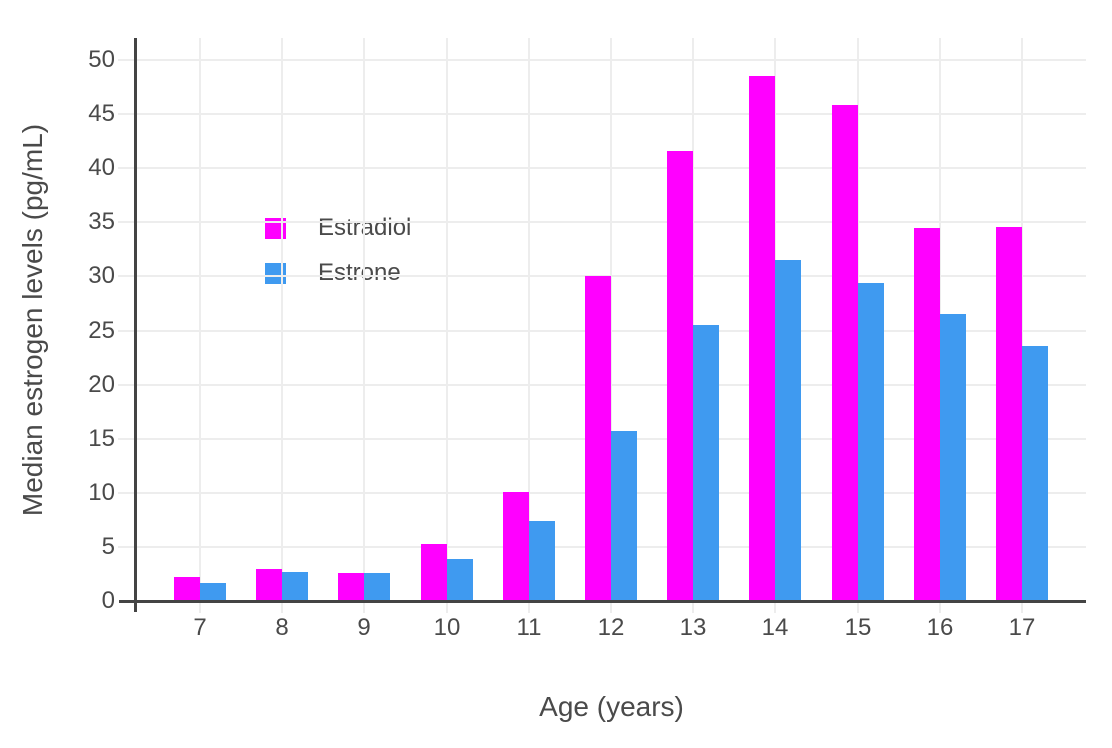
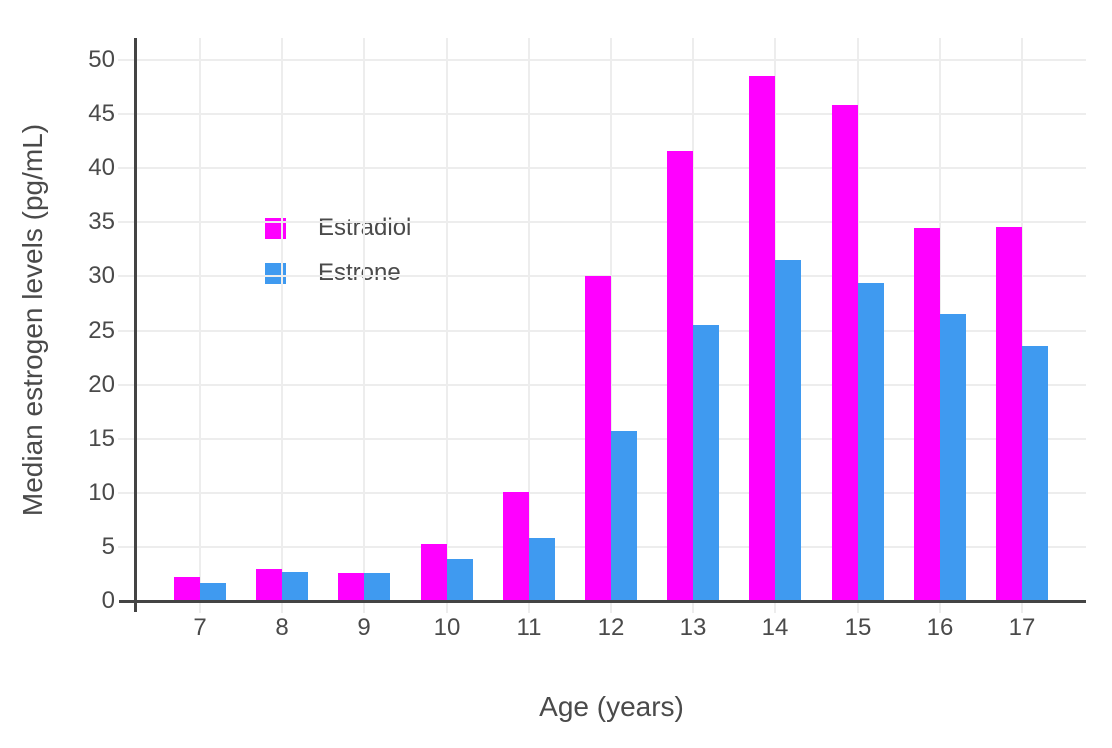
Estrone/11: 7.4 -> 5.8
